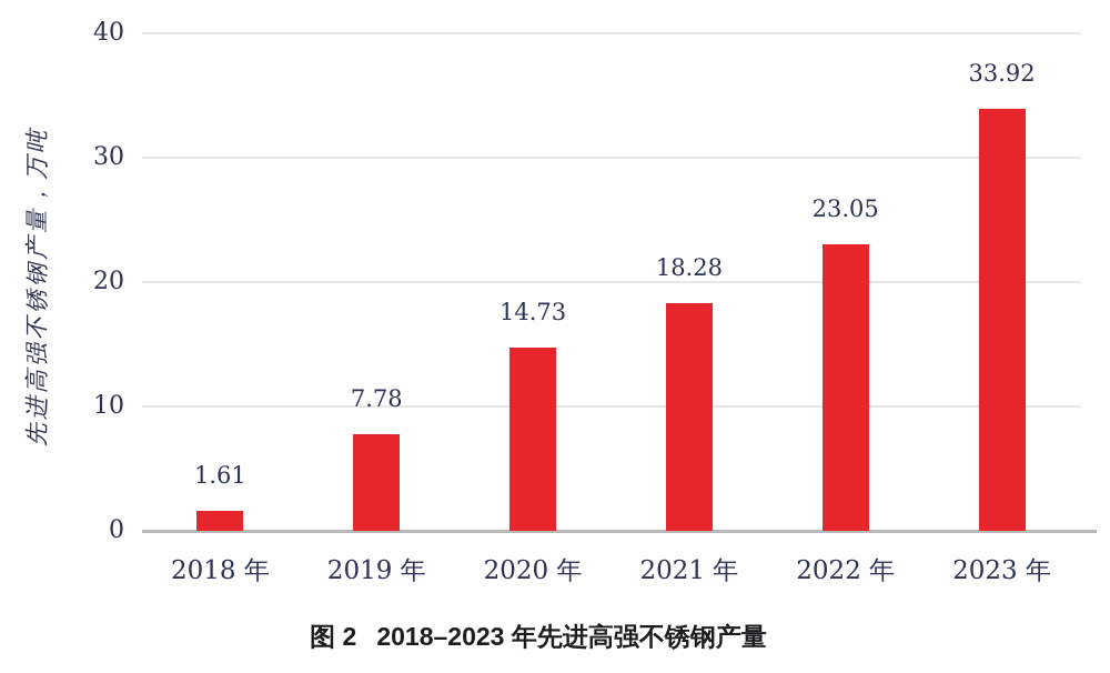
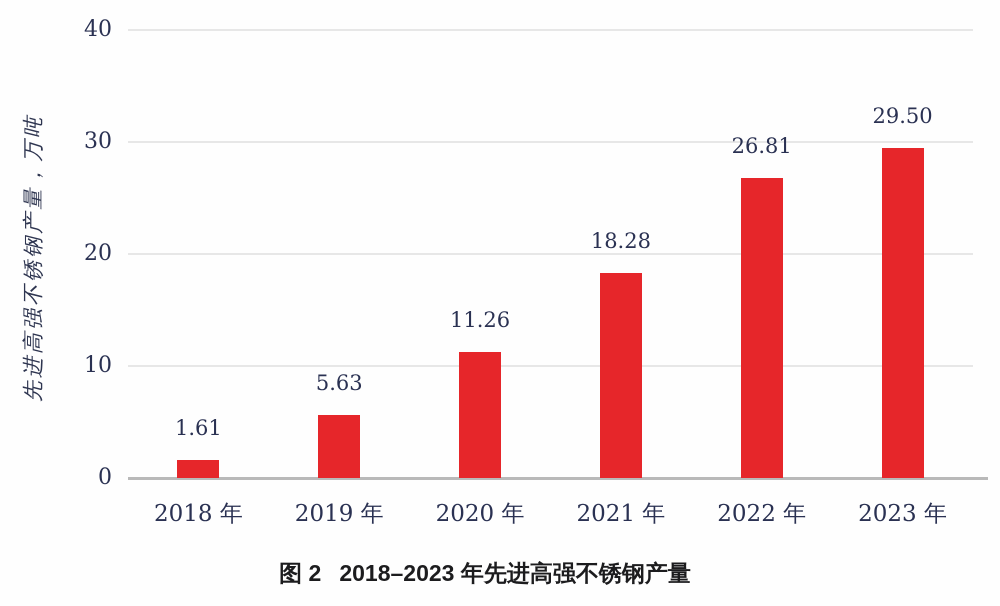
2019 年: 7.78 -> 5.63
2020 年: 14.73 -> 11.26
2022 年: 23.05 -> 26.81
2023 年: 33.92 -> 29.50
